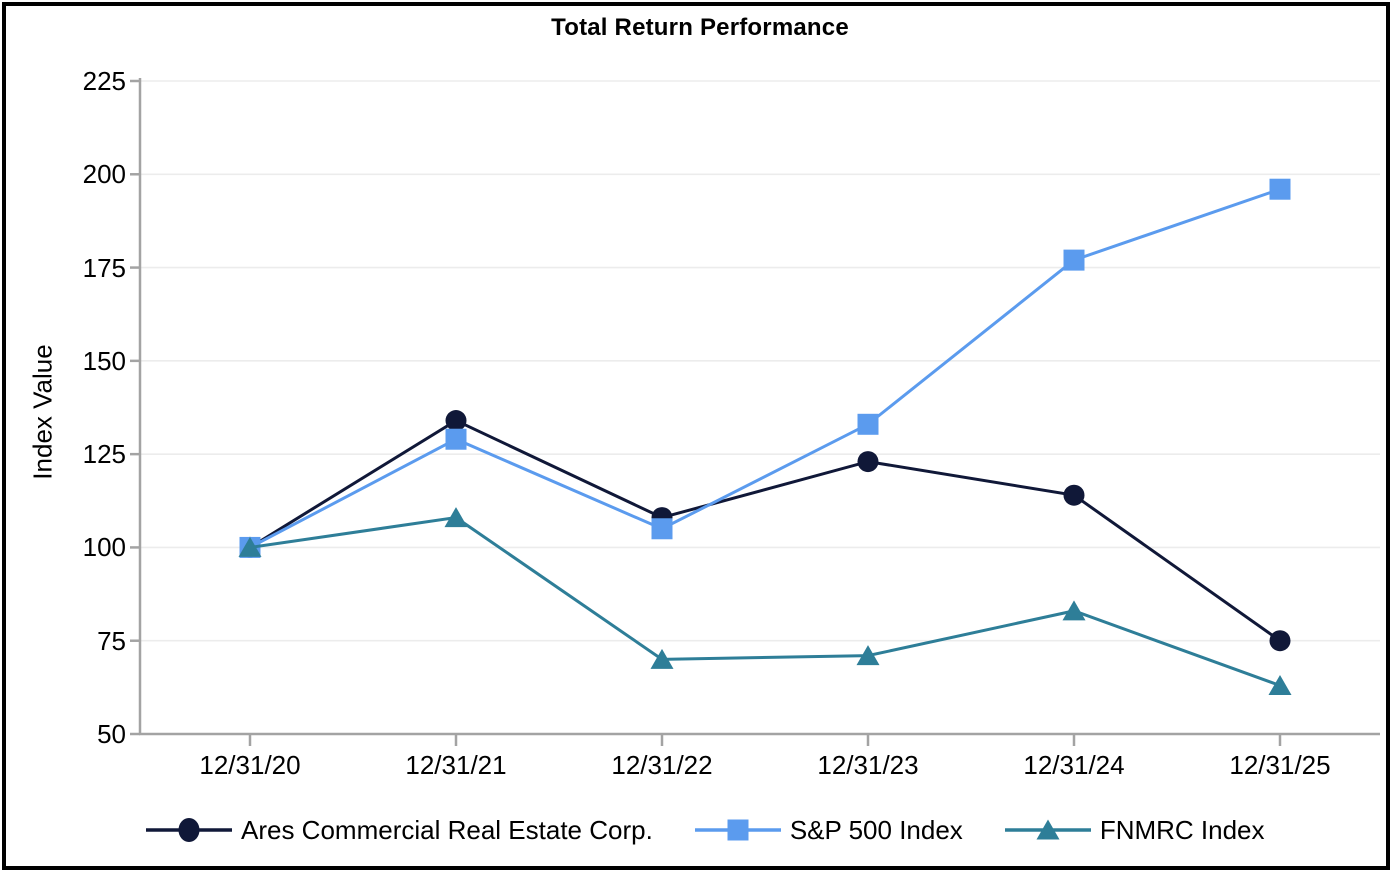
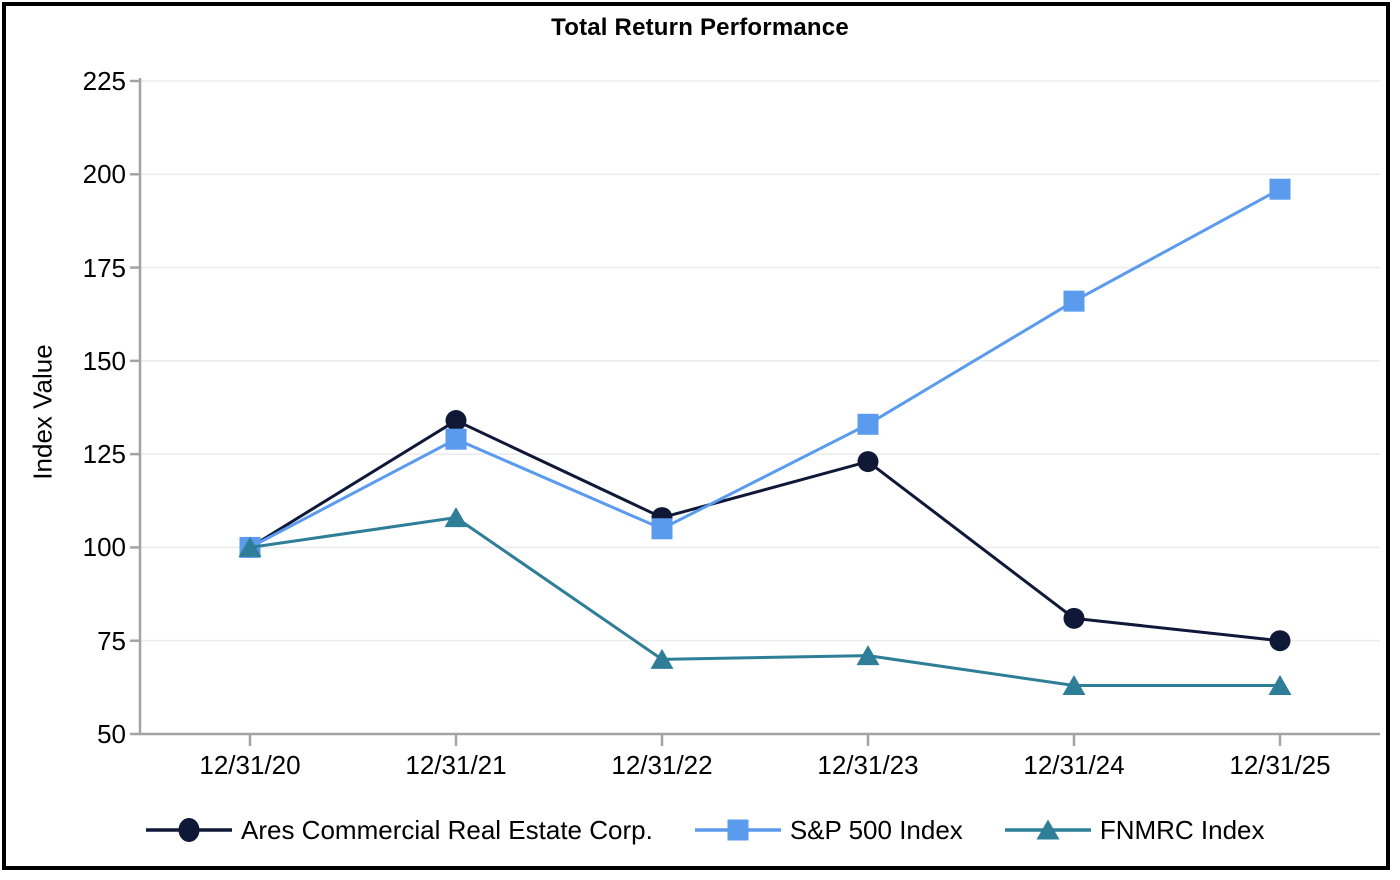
Ares Commercial Real Estate Corp./12/31/24: 114 -> 81
S&P 500 Index/12/31/24: 177 -> 166
FNMRC Index/12/31/24: 83 -> 63
